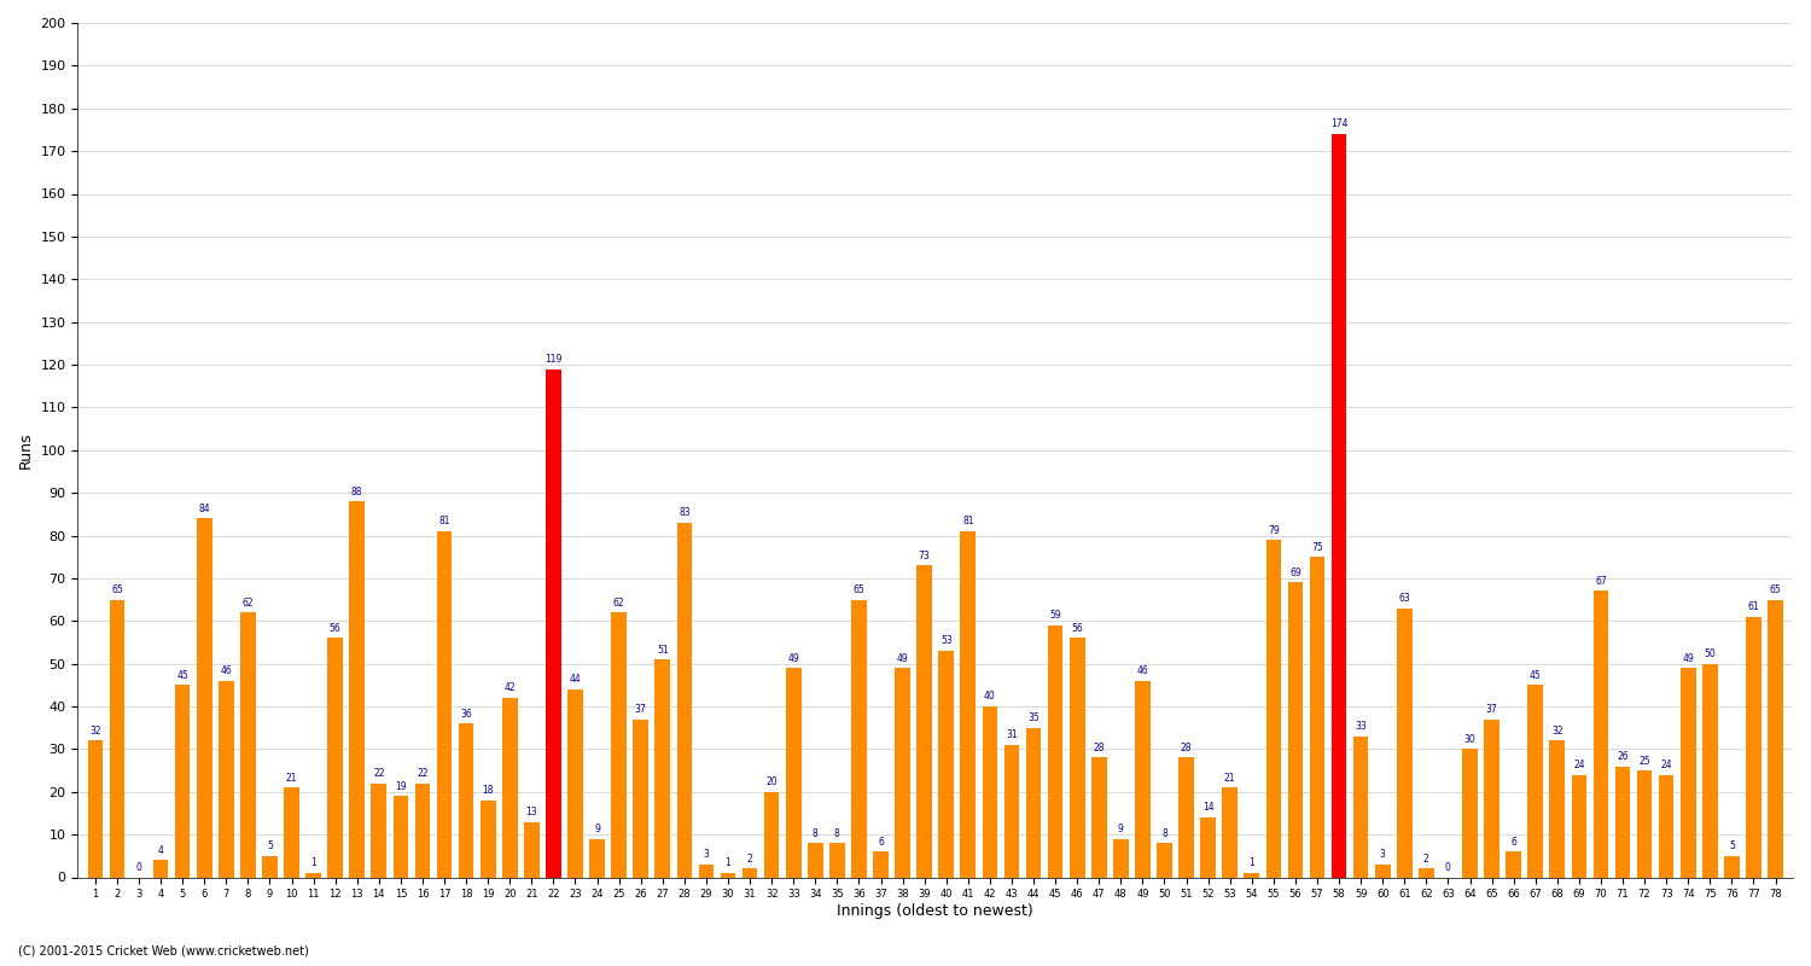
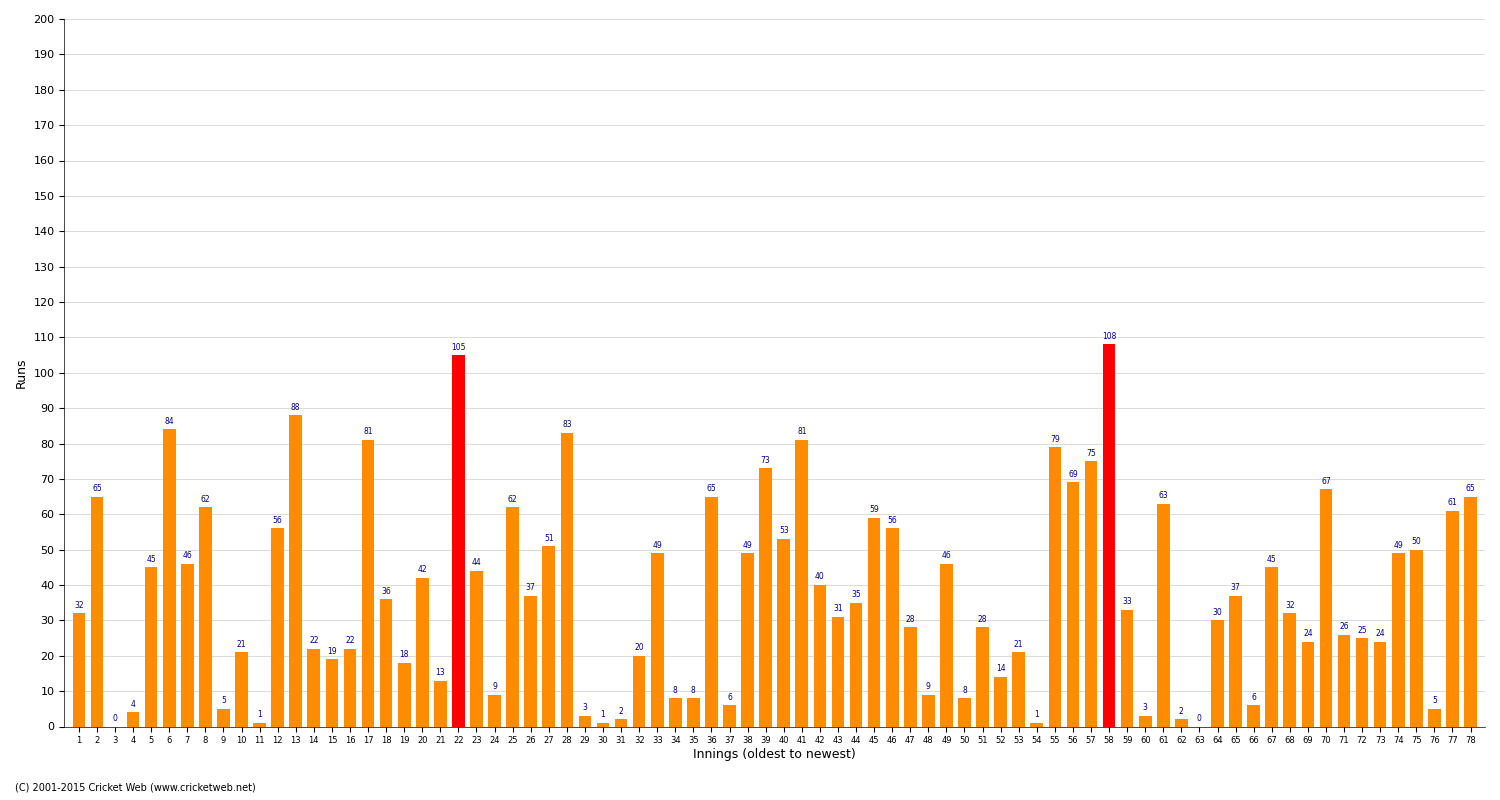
22: 119 -> 105
58: 174 -> 108
